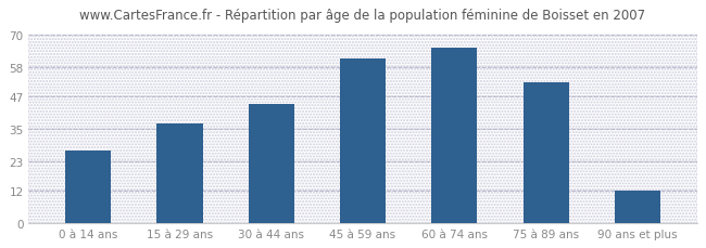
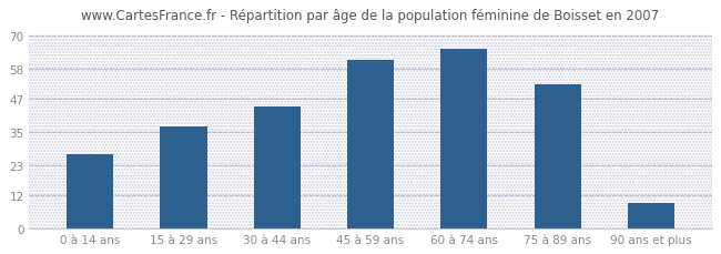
90 ans et plus: 12 -> 9
